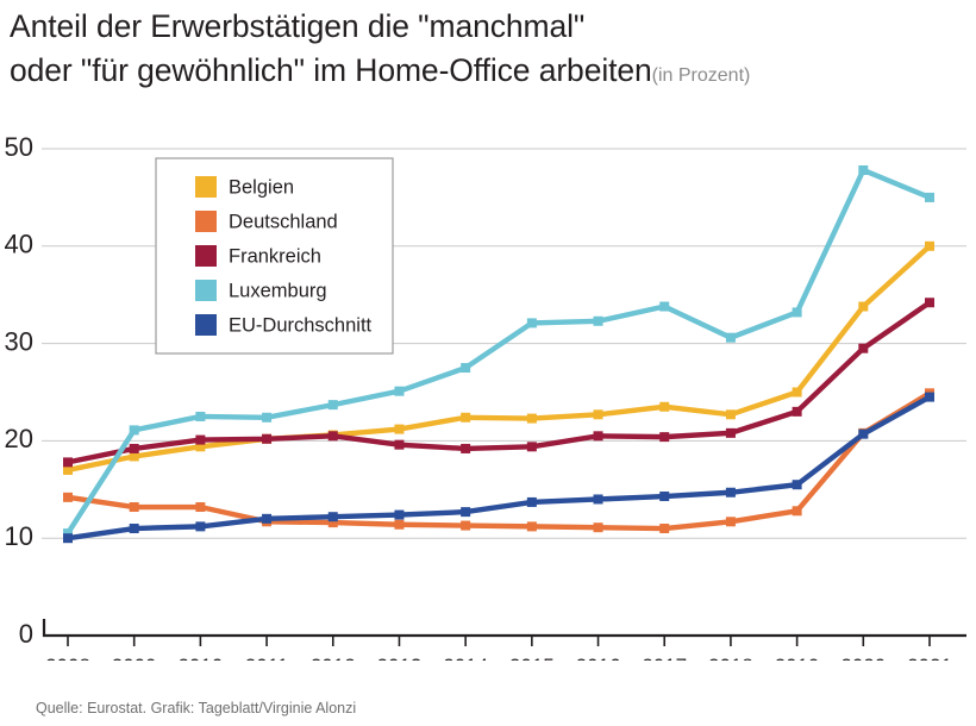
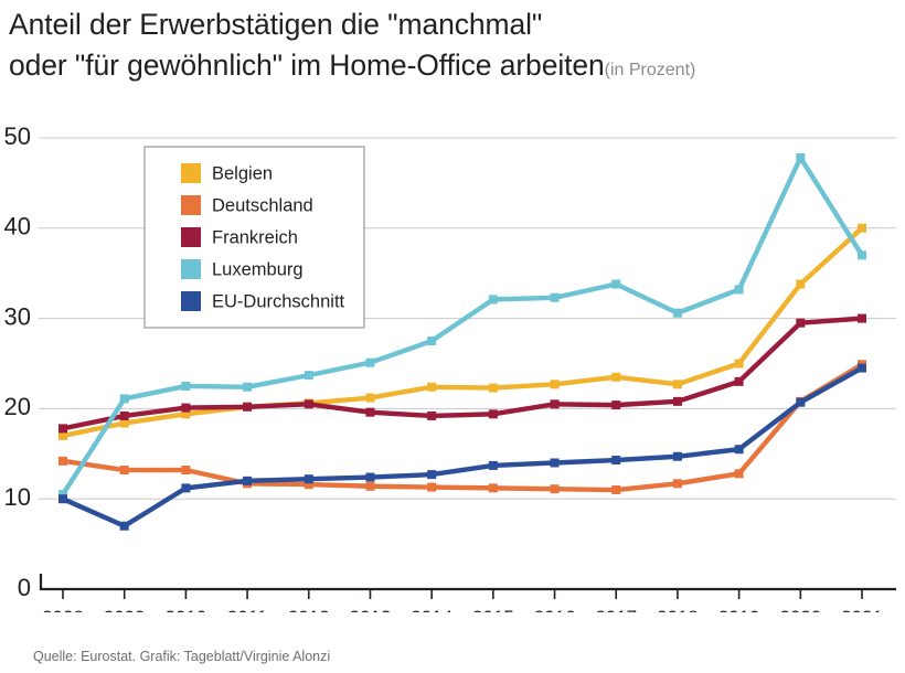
EU-Durchschnitt/2009: 11 -> 7
Frankreich/2021: 34 -> 30
Luxemburg/2021: 45 -> 37
